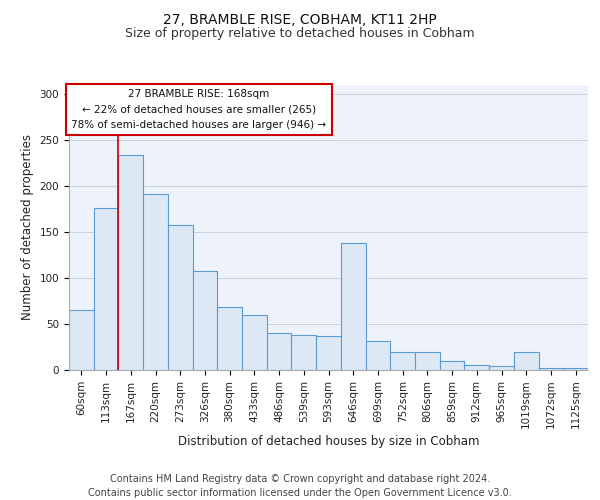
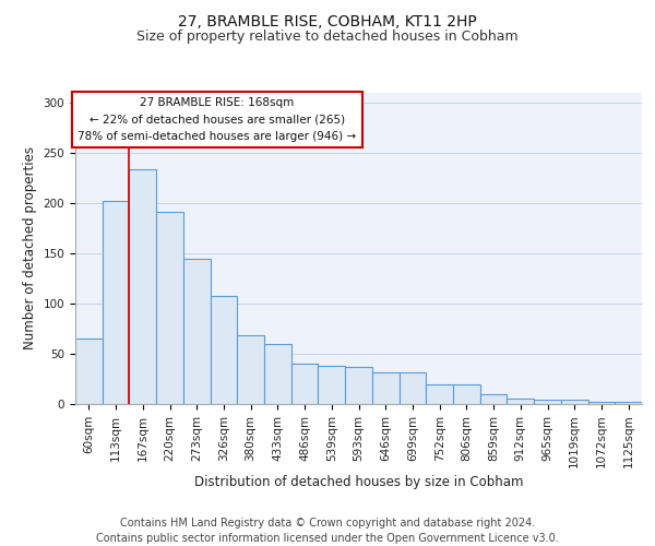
113sqm: 176 -> 202
273sqm: 158 -> 145
646sqm: 138 -> 32
1019sqm: 20 -> 4
